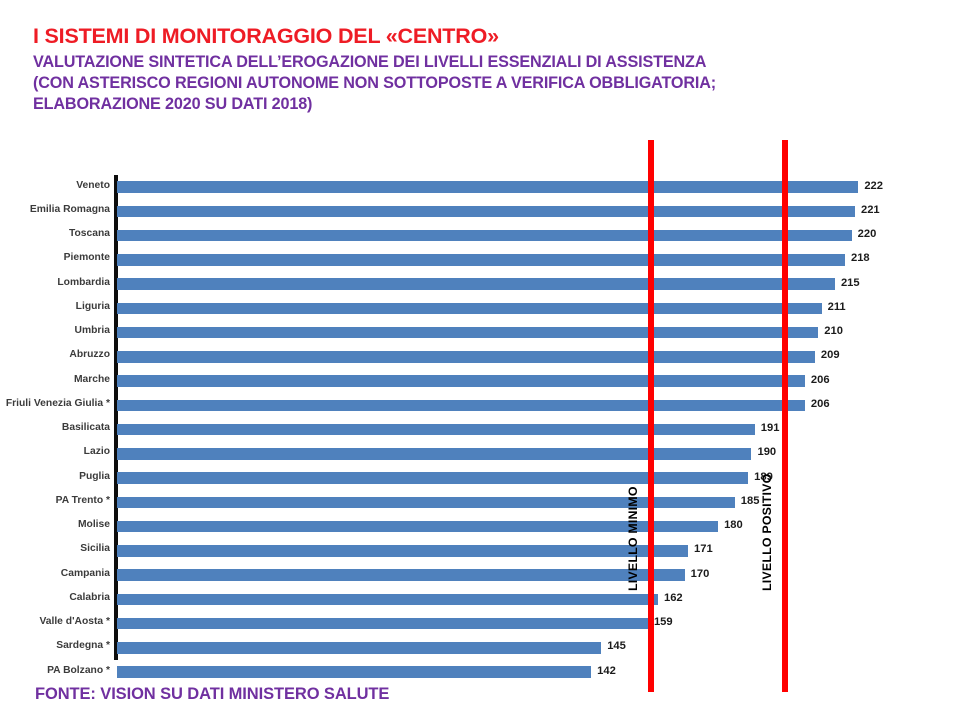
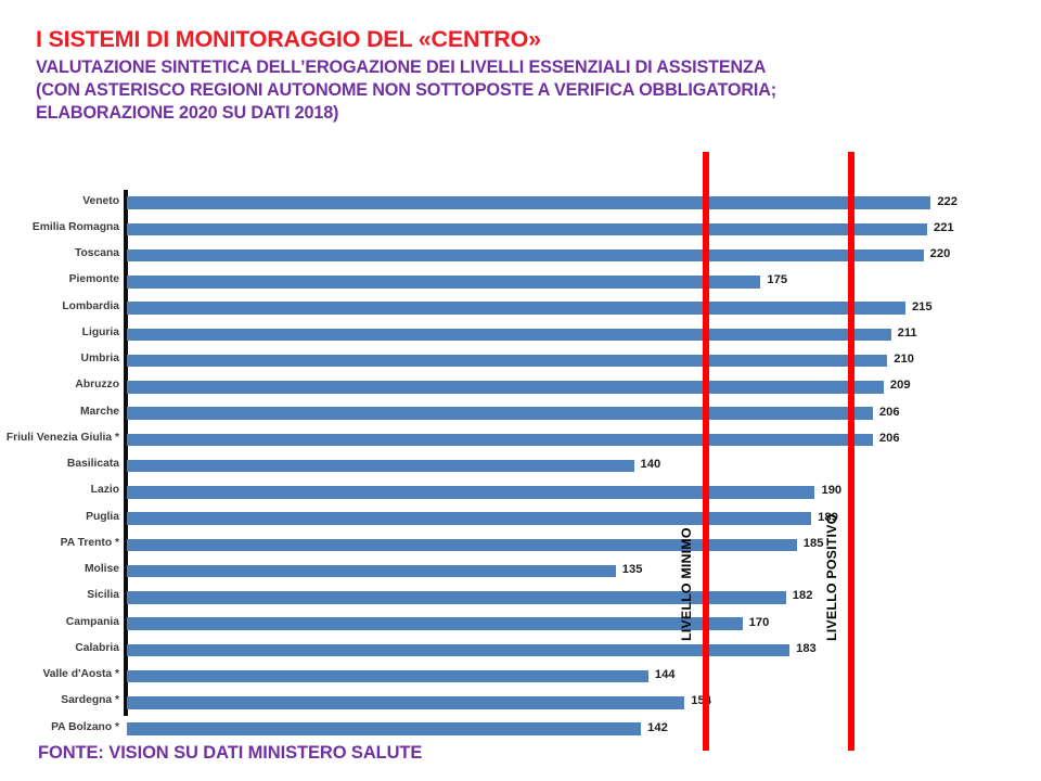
Piemonte: 218 -> 175
Basilicata: 191 -> 140
Molise: 180 -> 135
Sicilia: 171 -> 182
Calabria: 162 -> 183
Valle d'Aosta *: 159 -> 144
Sardegna *: 145 -> 154
